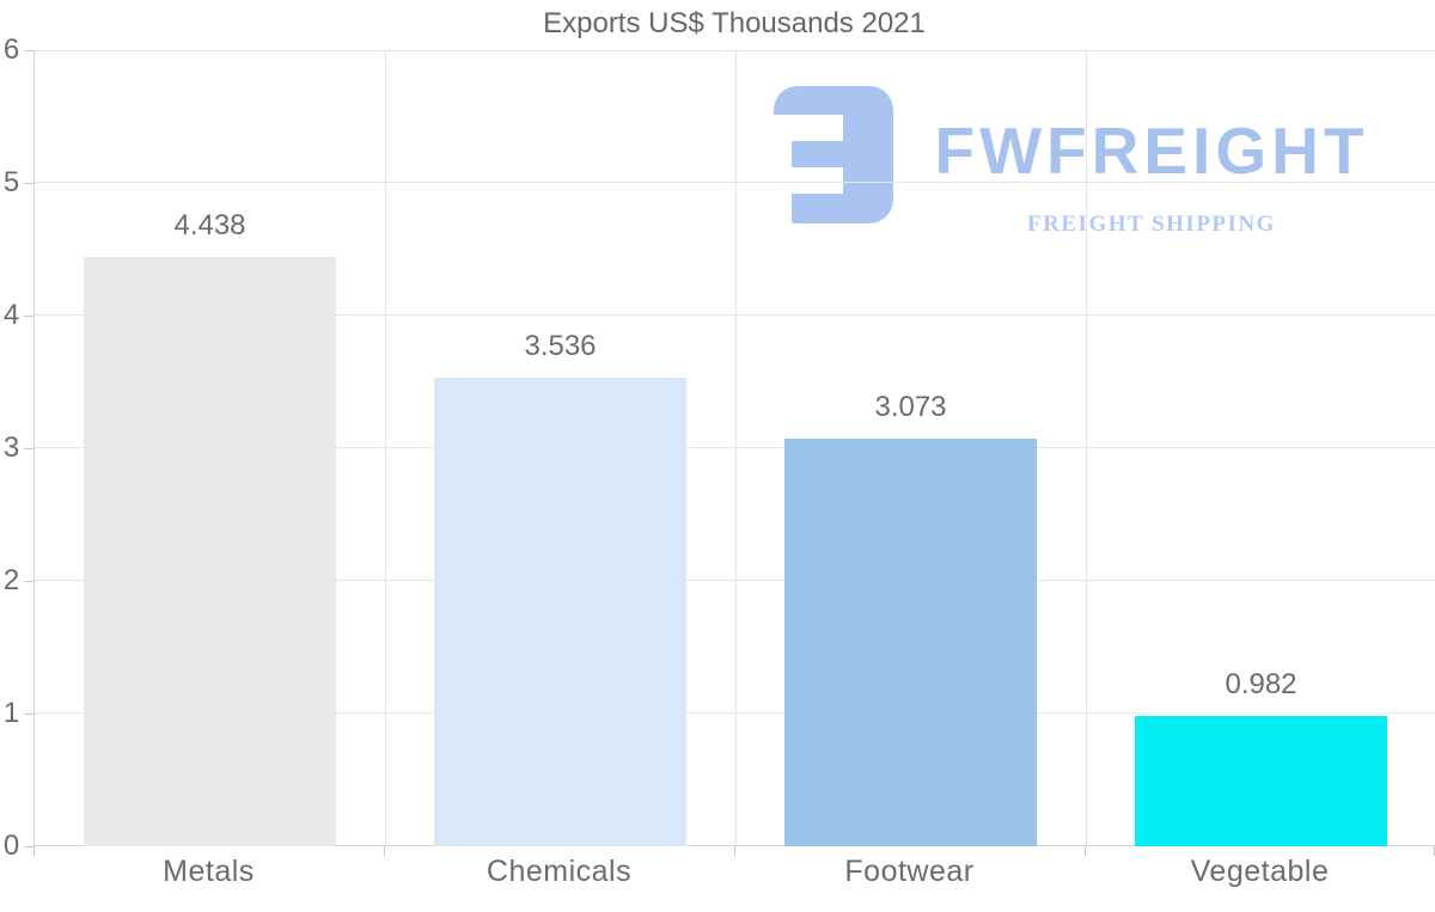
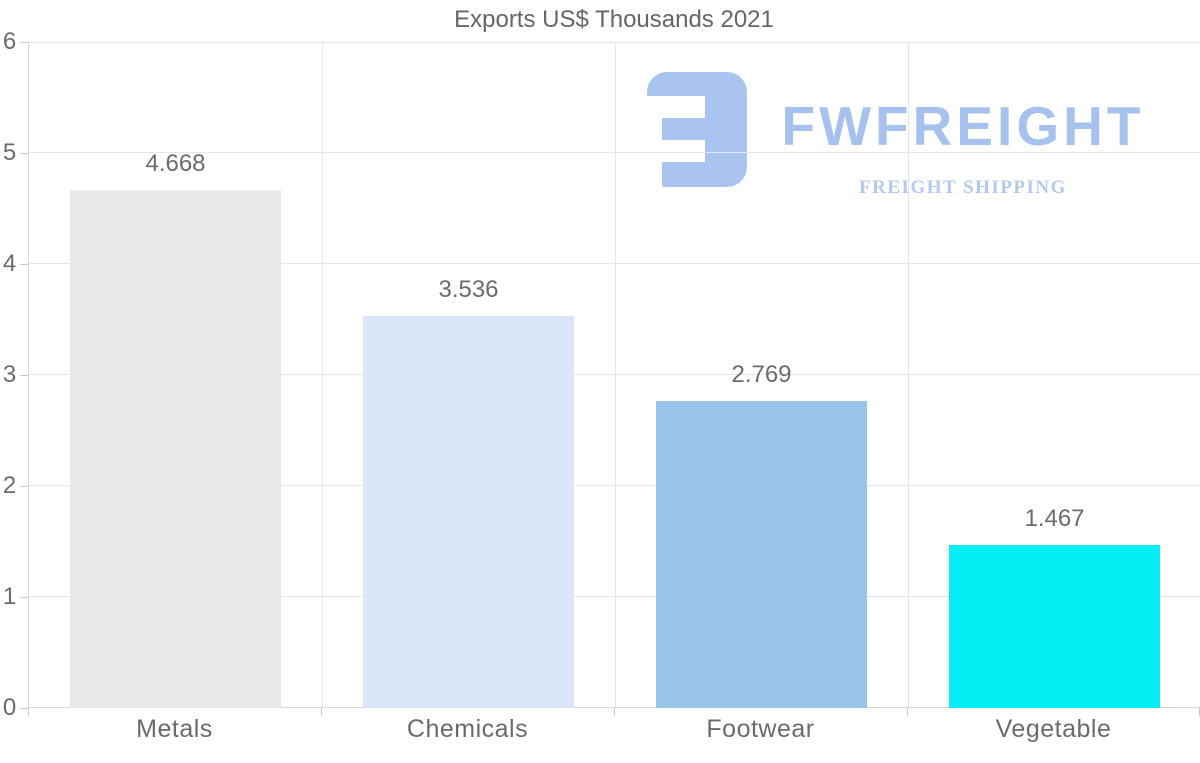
Metals: 4.438 -> 4.668
Footwear: 3.073 -> 2.769
Vegetable: 0.982 -> 1.467
